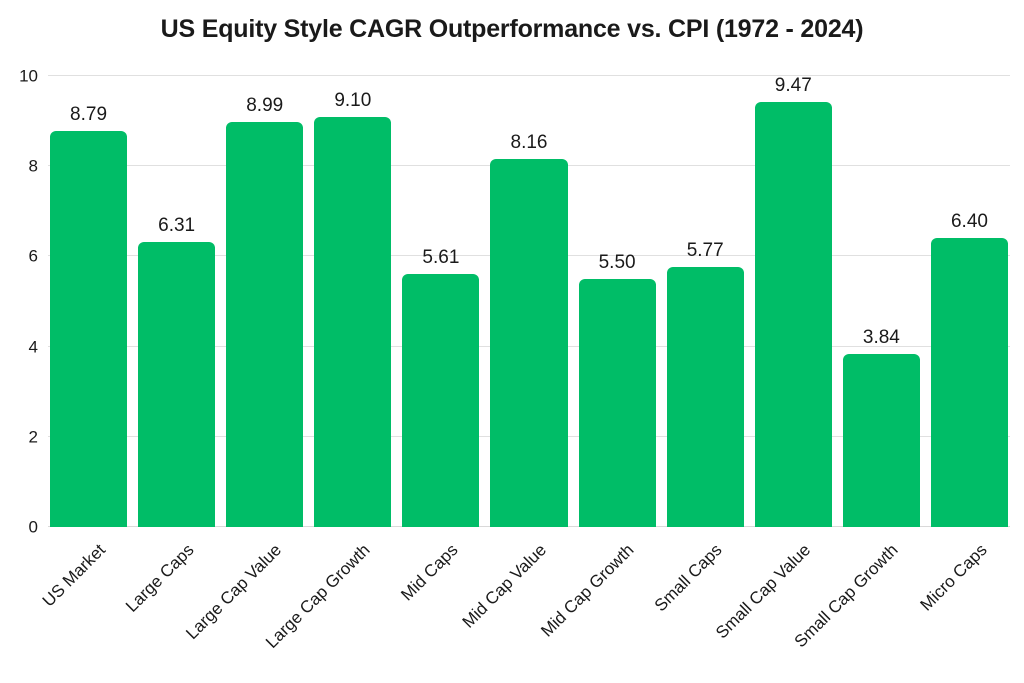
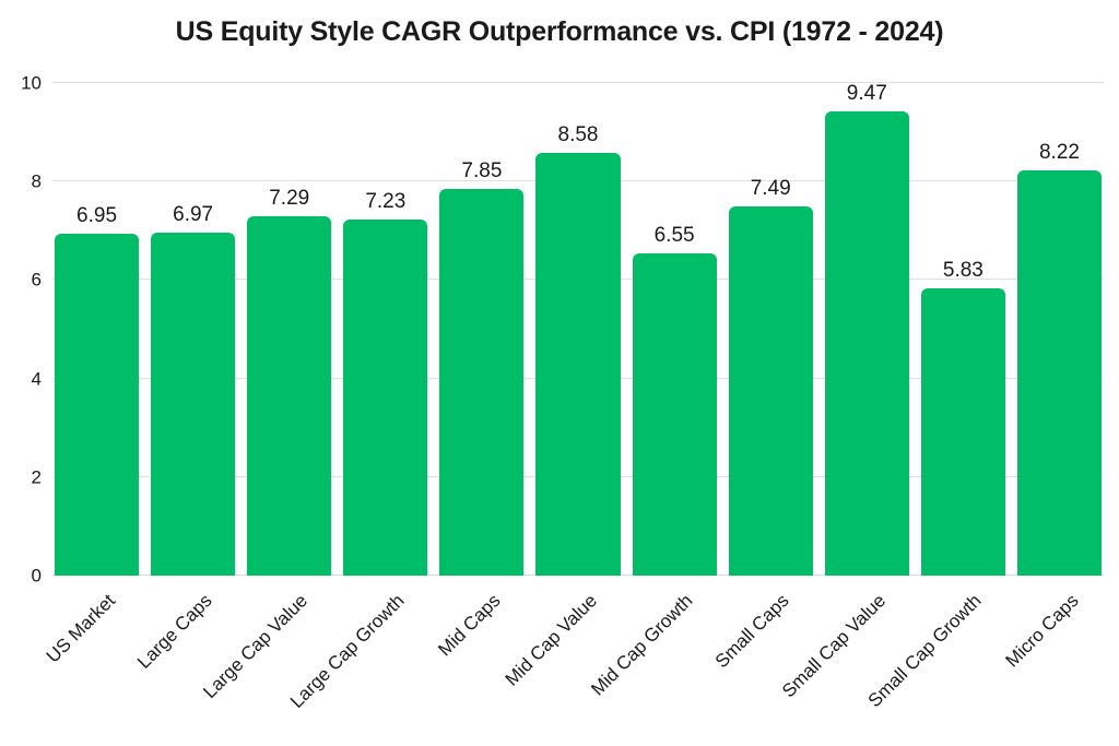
US Market: 8.79 -> 6.95
Large Caps: 6.31 -> 6.97
Large Cap Value: 8.99 -> 7.29
Large Cap Growth: 9.10 -> 7.23
Mid Caps: 5.61 -> 7.85
Mid Cap Value: 8.16 -> 8.58
Mid Cap Growth: 5.50 -> 6.55
Small Caps: 5.77 -> 7.49
Small Cap Growth: 3.84 -> 5.83
Micro Caps: 6.40 -> 8.22
